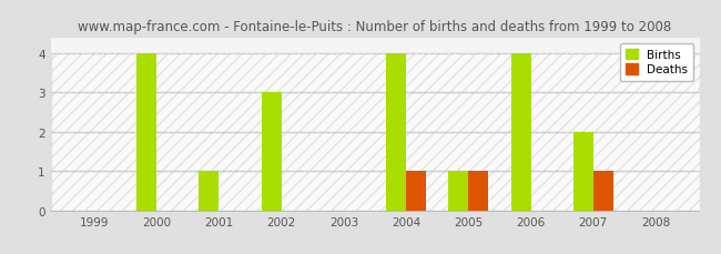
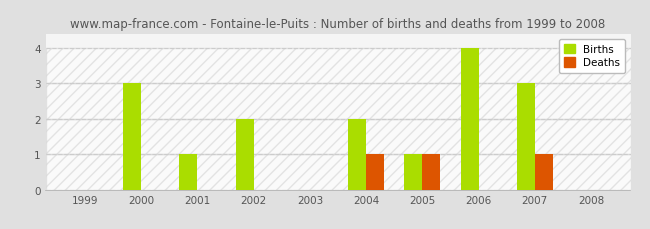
Births/2000: 4 -> 3
Births/2002: 3 -> 2
Births/2004: 4 -> 2
Births/2007: 2 -> 3
